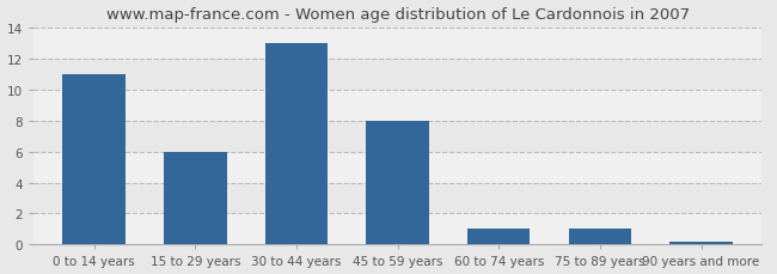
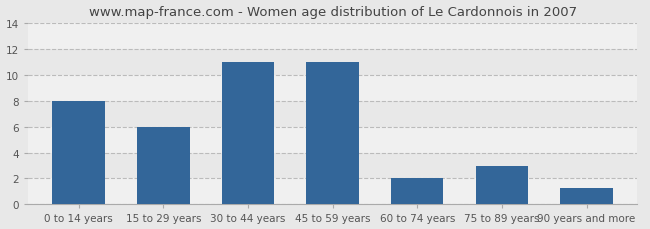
0 to 14 years: 11.0 -> 8.0
30 to 44 years: 13.0 -> 11.0
45 to 59 years: 8.0 -> 11.0
60 to 74 years: 1.0 -> 2.0
75 to 89 years: 1.0 -> 3.0
90 years and more: 0.1 -> 1.3
